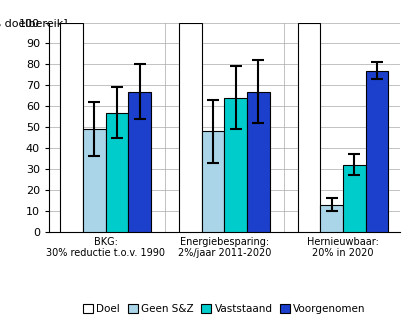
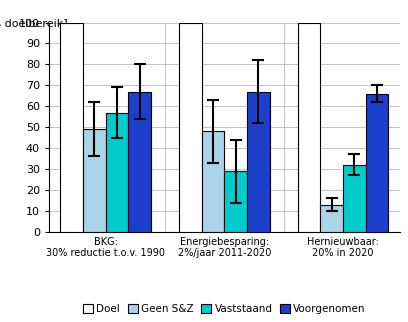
Vaststaand/Energiebesparing: 2%/jaar 2011-2020: 64 -> 29
Voorgenomen/Hernieuwbaar: 20% in 2020: 77 -> 66
